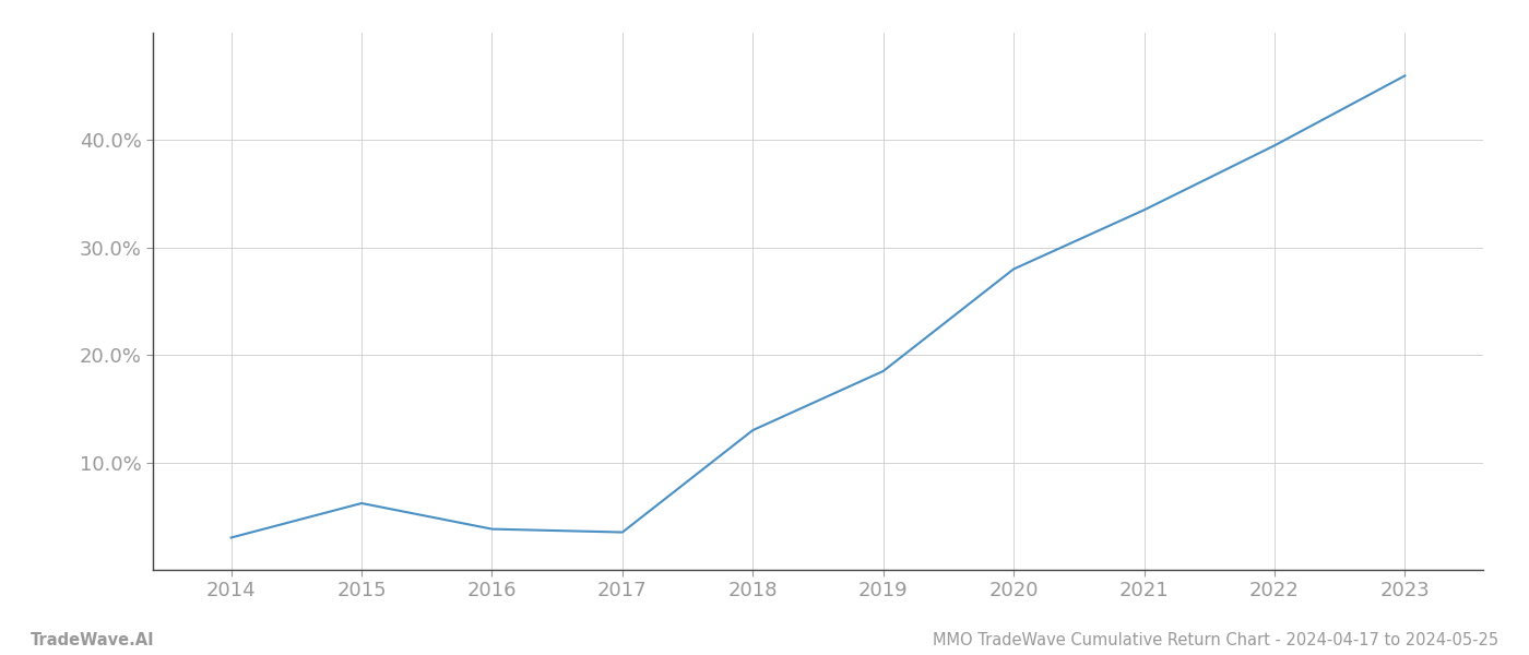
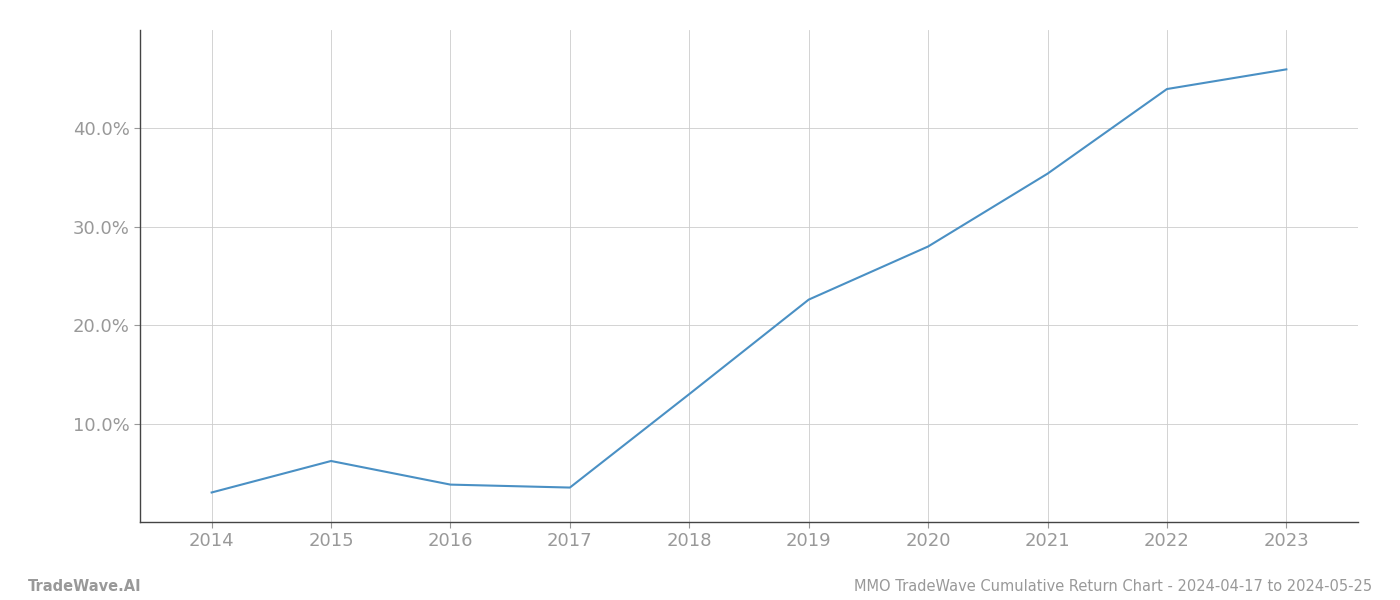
2019: 18.5% -> 22.6%
2021: 33.5% -> 35.4%
2022: 39.5% -> 44.0%
